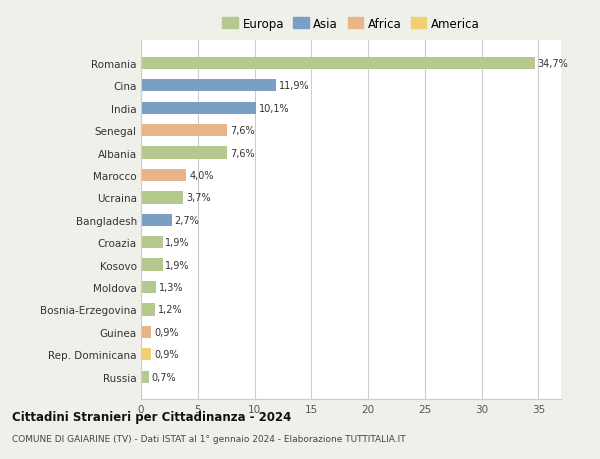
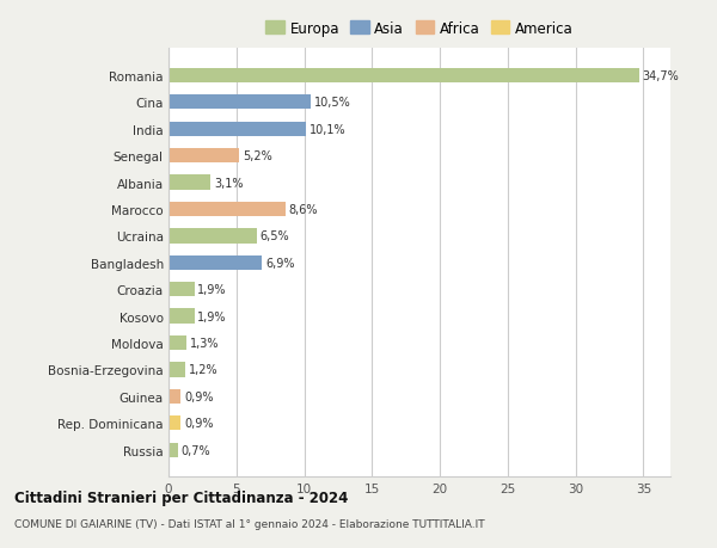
Cina: 11,9% -> 10,5%
Senegal: 7,6% -> 5,2%
Albania: 7,6% -> 3,1%
Marocco: 4,0% -> 8,6%
Ucraina: 3,7% -> 6,5%
Bangladesh: 2,7% -> 6,9%
